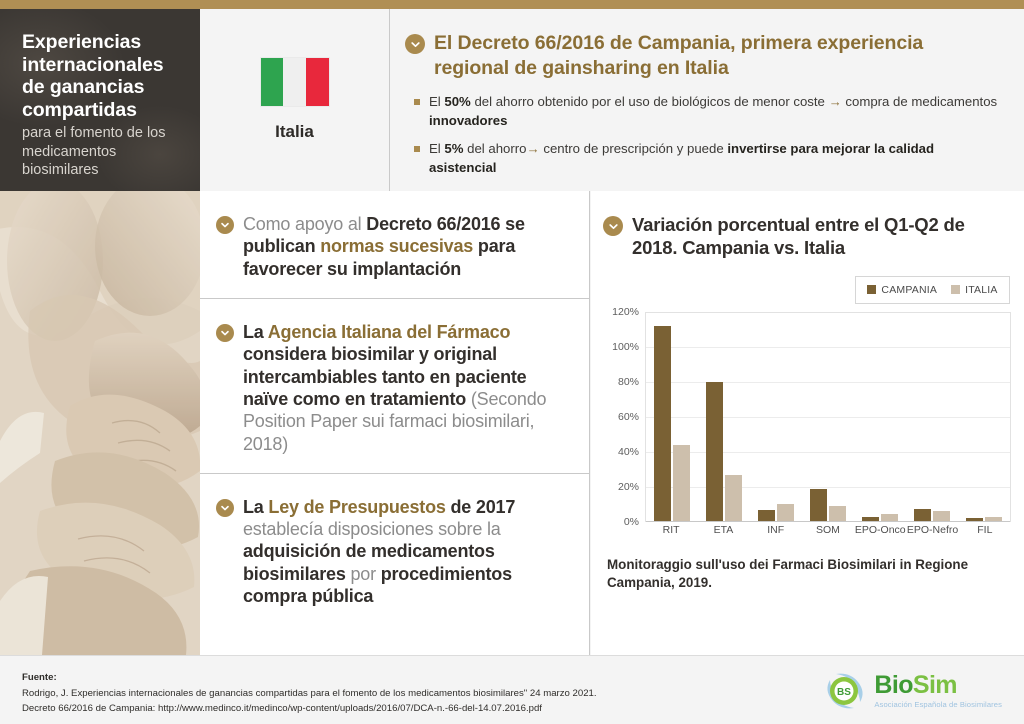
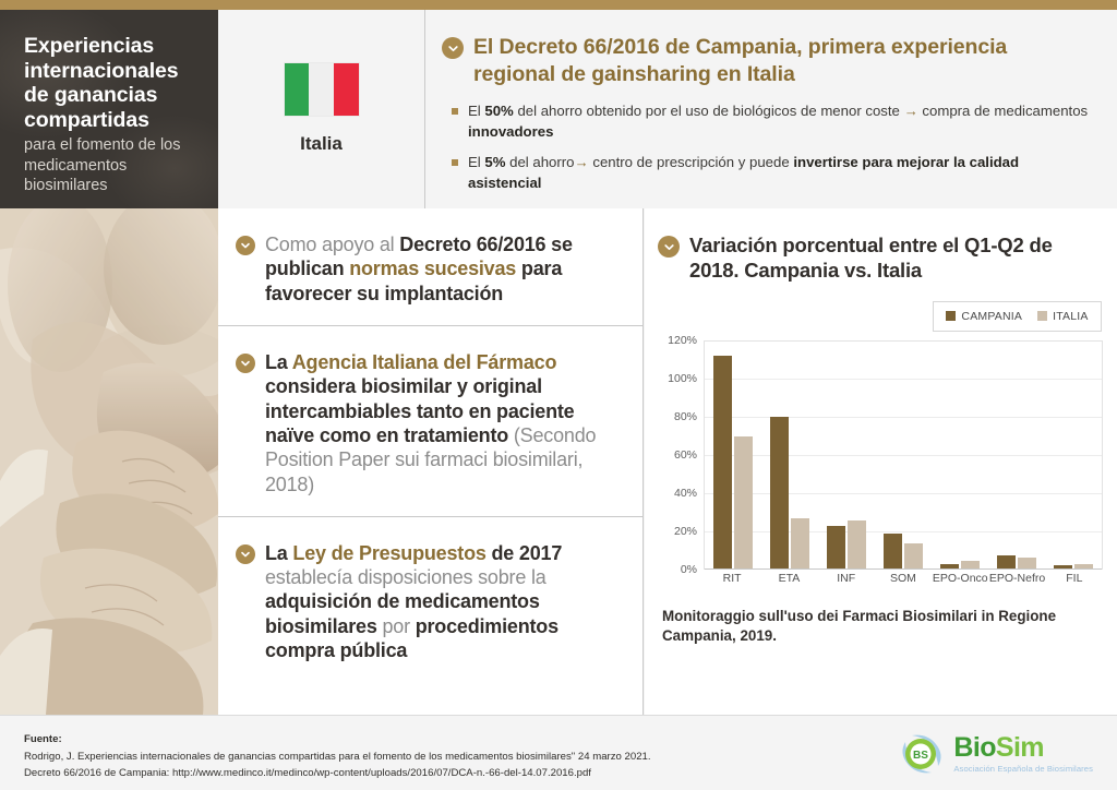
ITALIA/RIT: 43% -> 69%
CAMPANIA/INF: 6% -> 22%
ITALIA/INF: 10% -> 25%
ITALIA/SOM: 8% -> 13%
